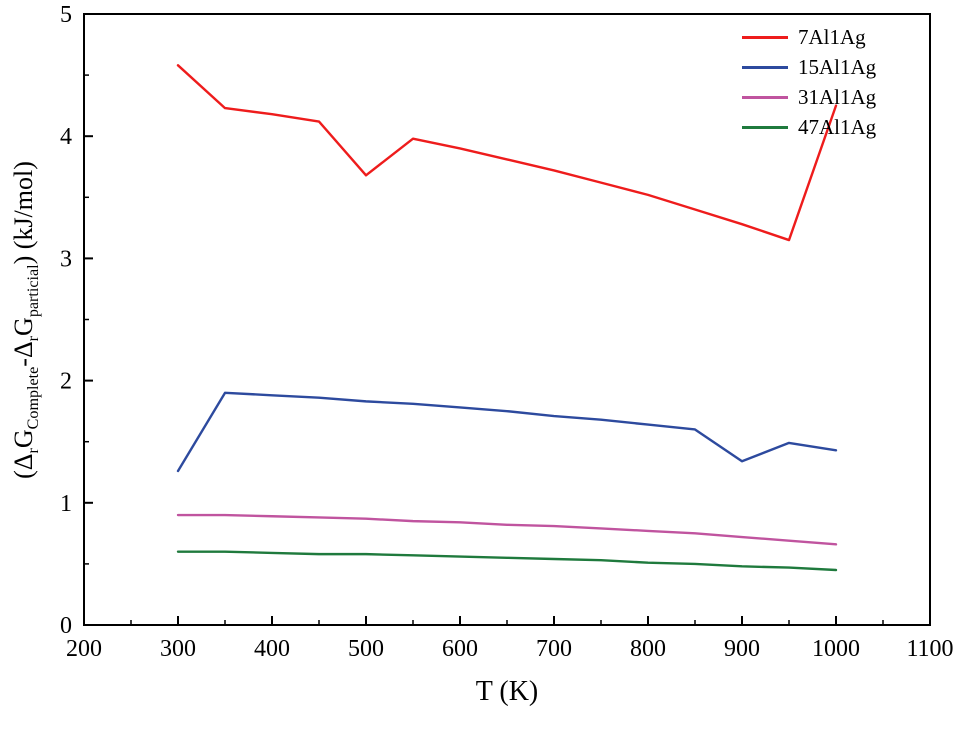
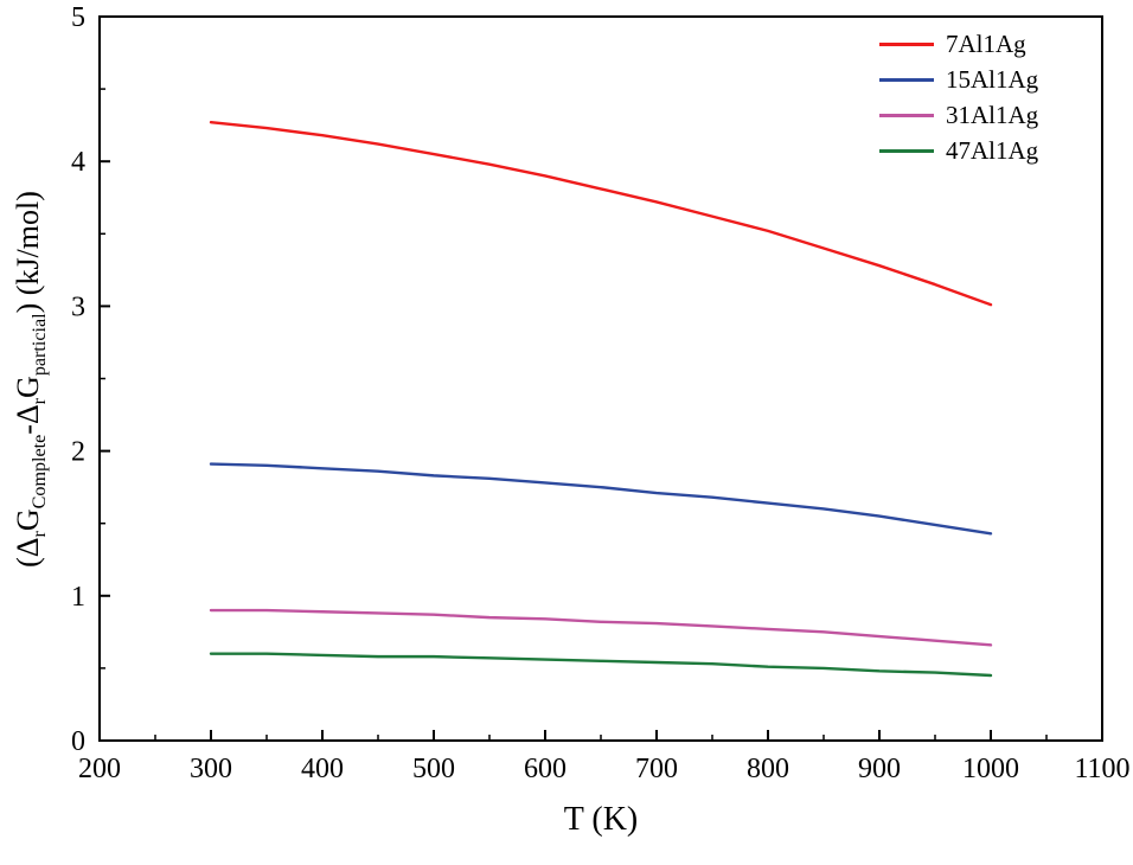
7Al1Ag/300: 4.58 -> 4.27
15Al1Ag/300: 1.26 -> 1.91
7Al1Ag/500: 3.68 -> 4.05
15Al1Ag/900: 1.34 -> 1.55
7Al1Ag/1000: 4.25 -> 3.01
